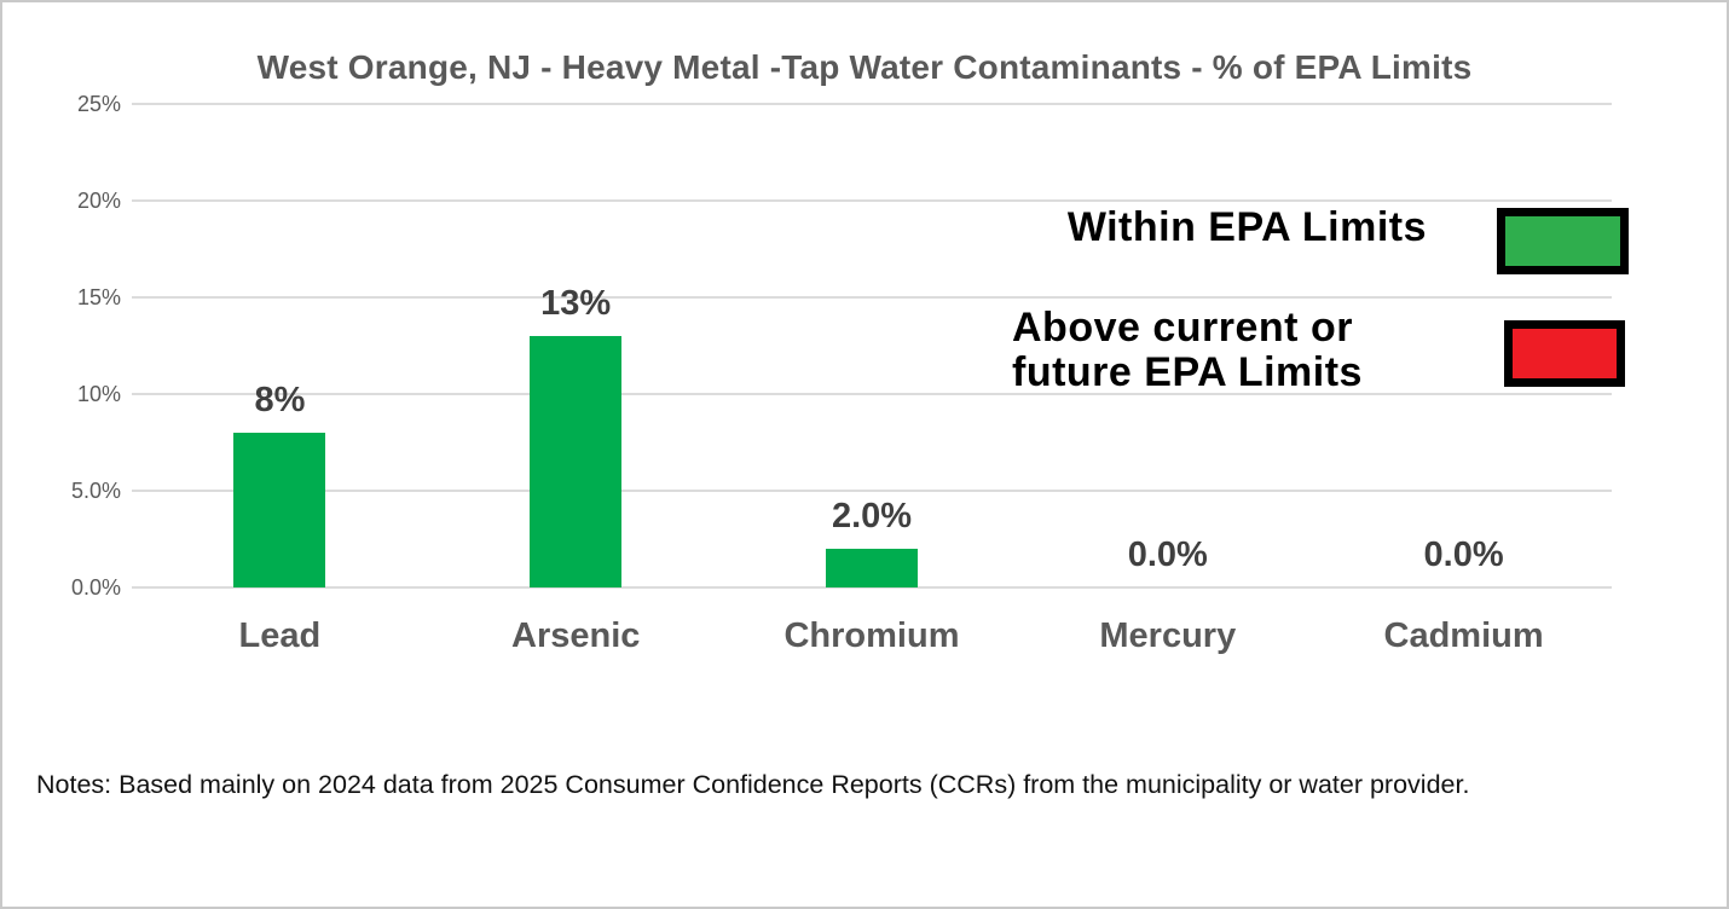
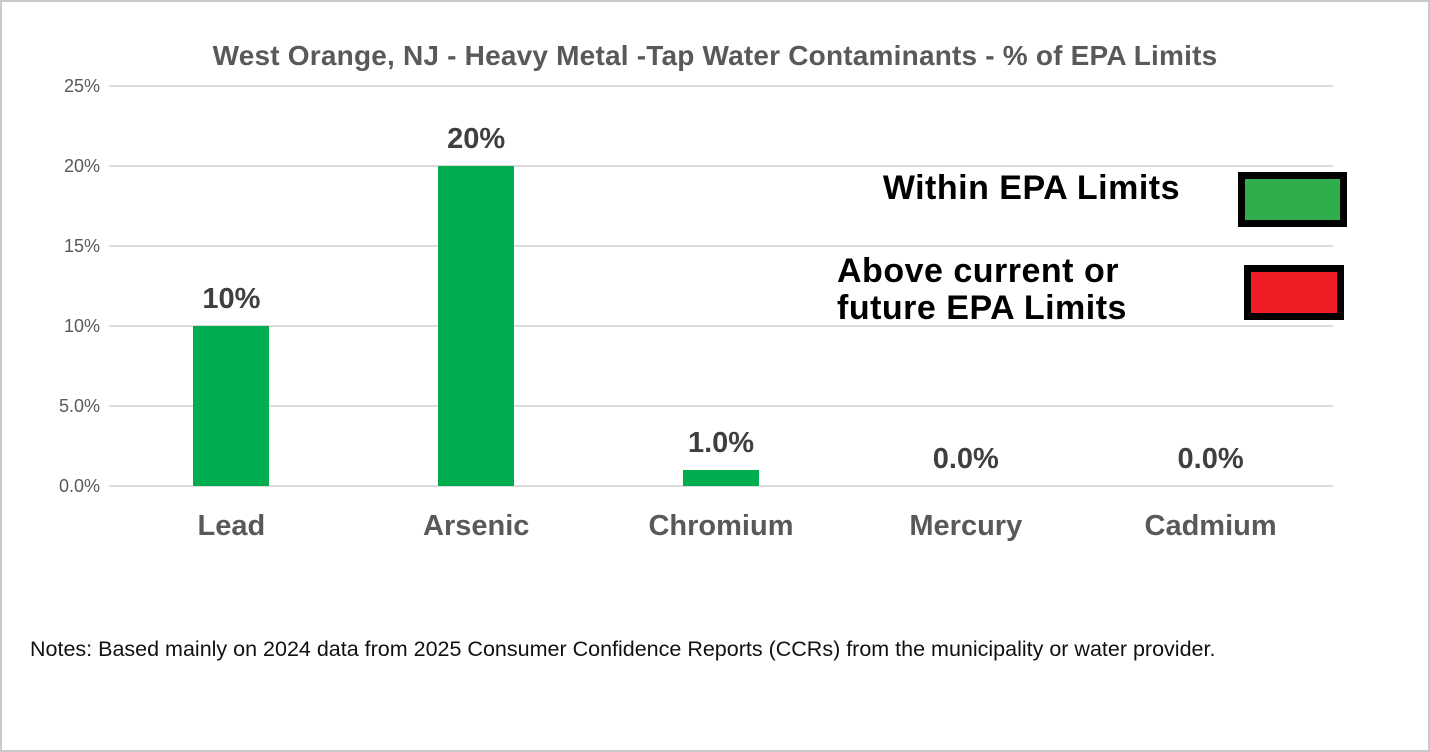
Lead: 8% -> 10%
Arsenic: 13% -> 20%
Chromium: 2.0% -> 1.0%
